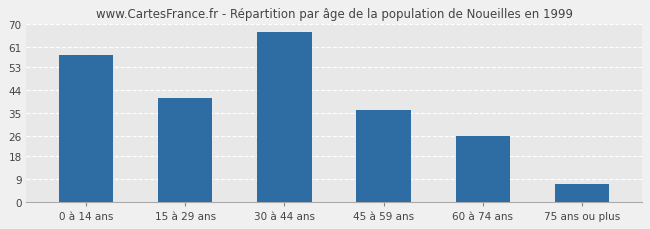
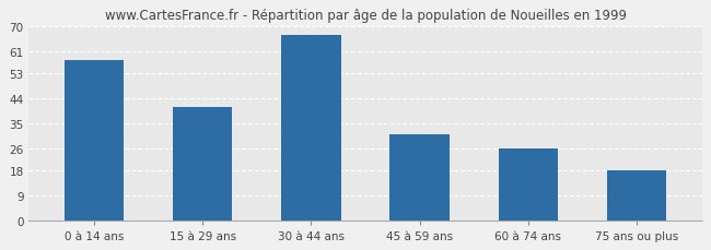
45 à 59 ans: 36 -> 31
75 ans ou plus: 7 -> 18
